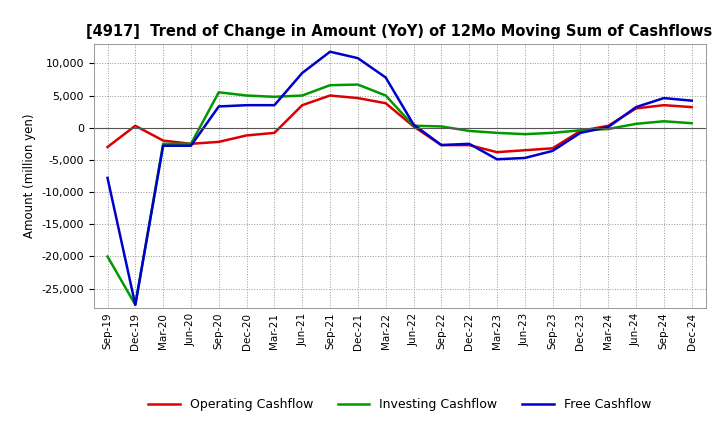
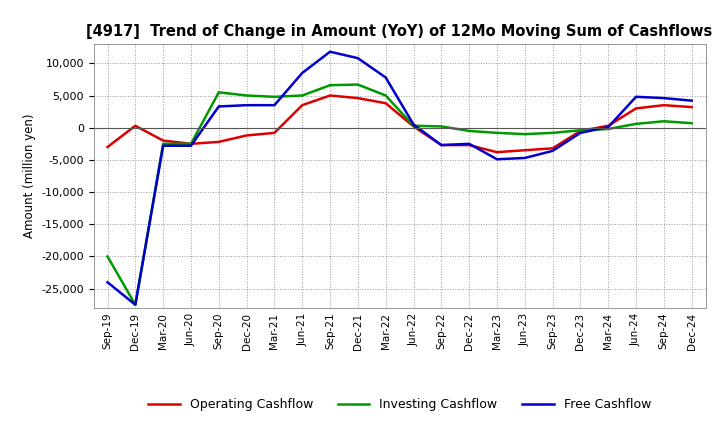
Free Cashflow/Sep-19: -7,800 -> -24,000
Free Cashflow/Jun-24: 3,200 -> 4,800
